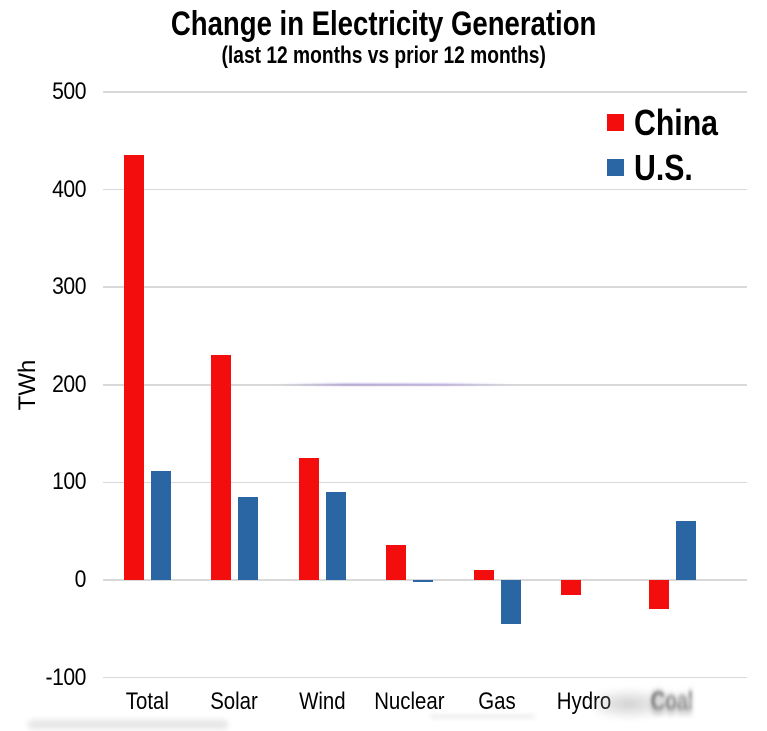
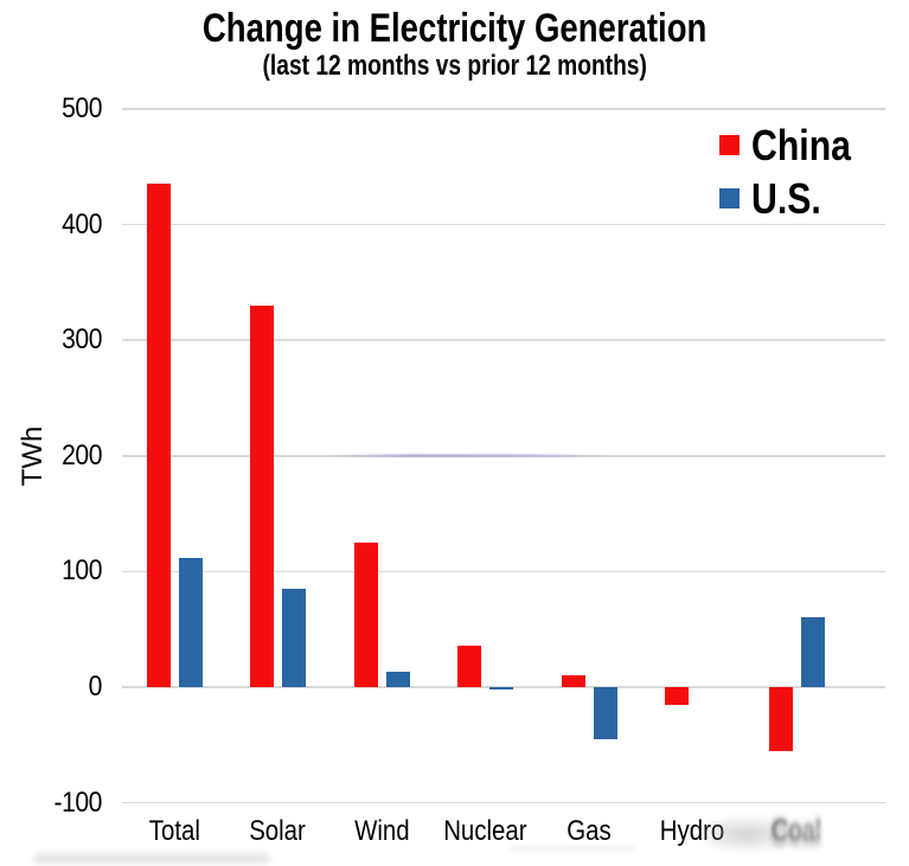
China/Solar: 230 -> 330
U.S./Wind: 90 -> 10
China/Coal: -30 -> -60
